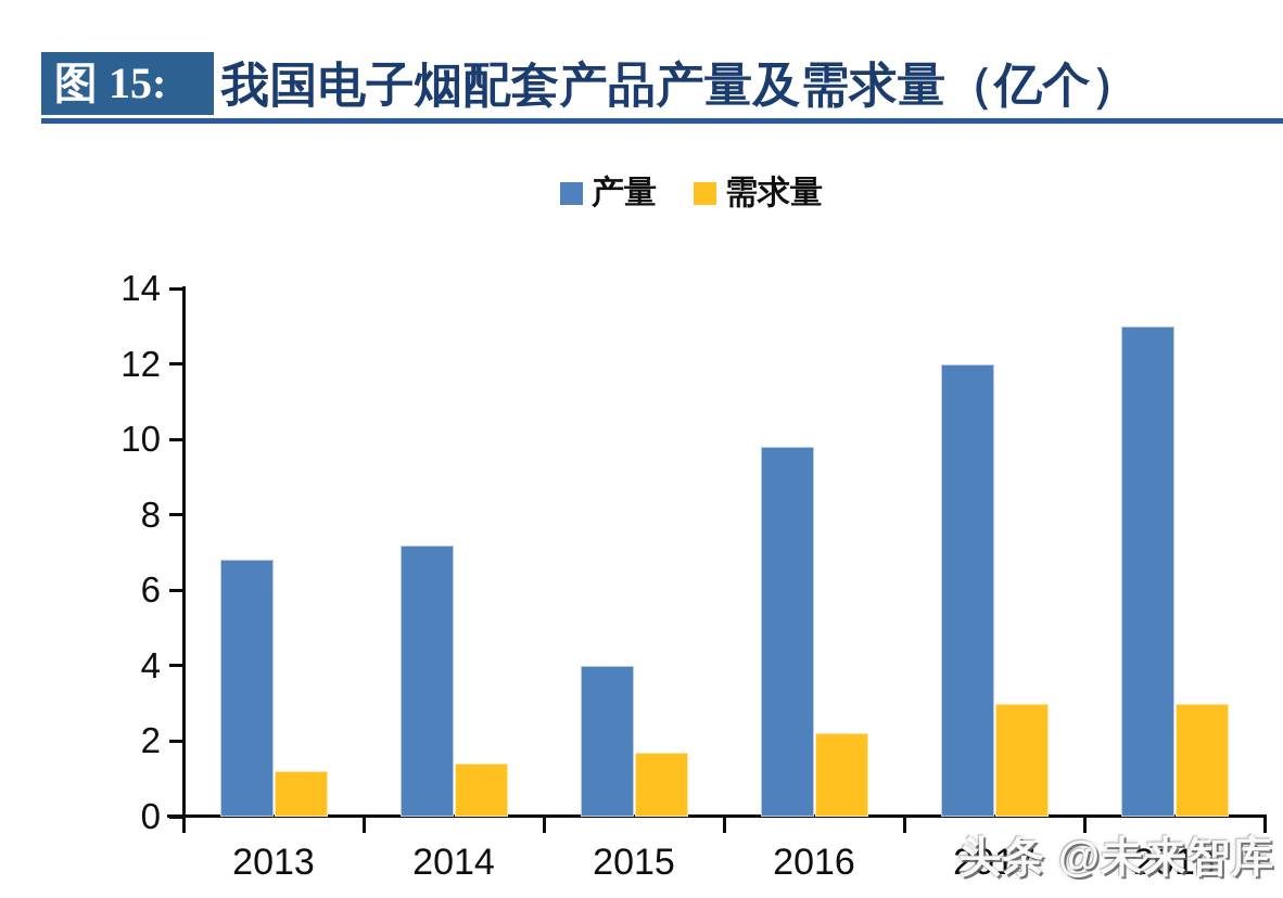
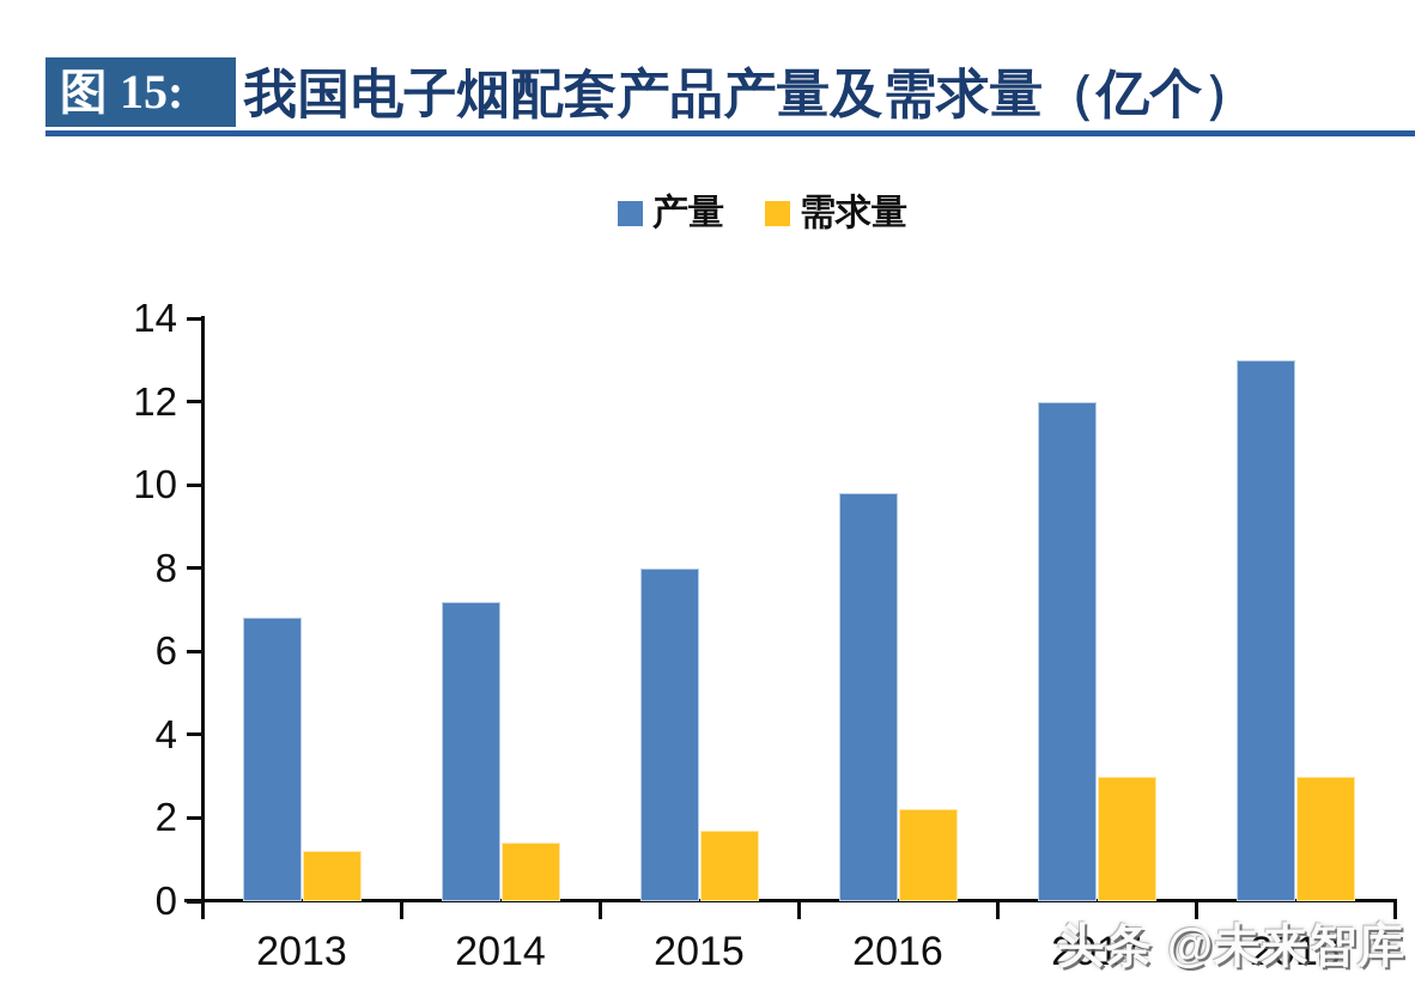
产量/2015: 4.0 -> 8.0
